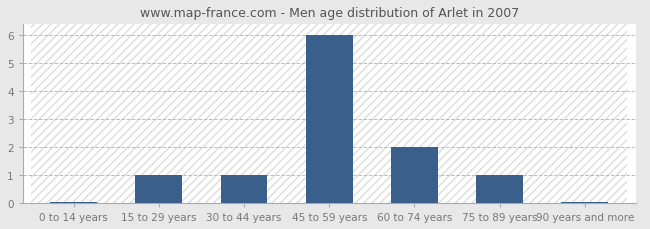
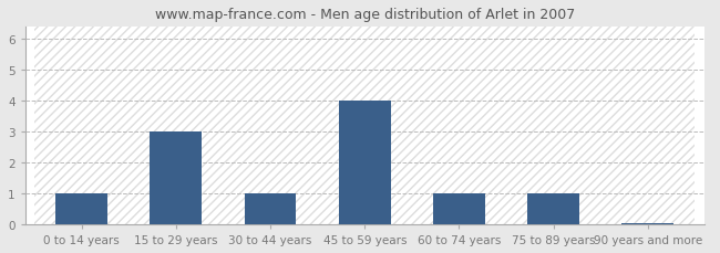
0 to 14 years: 0.04 -> 1.00
15 to 29 years: 1.00 -> 3.00
45 to 59 years: 6.00 -> 4.00
60 to 74 years: 2.00 -> 1.00
